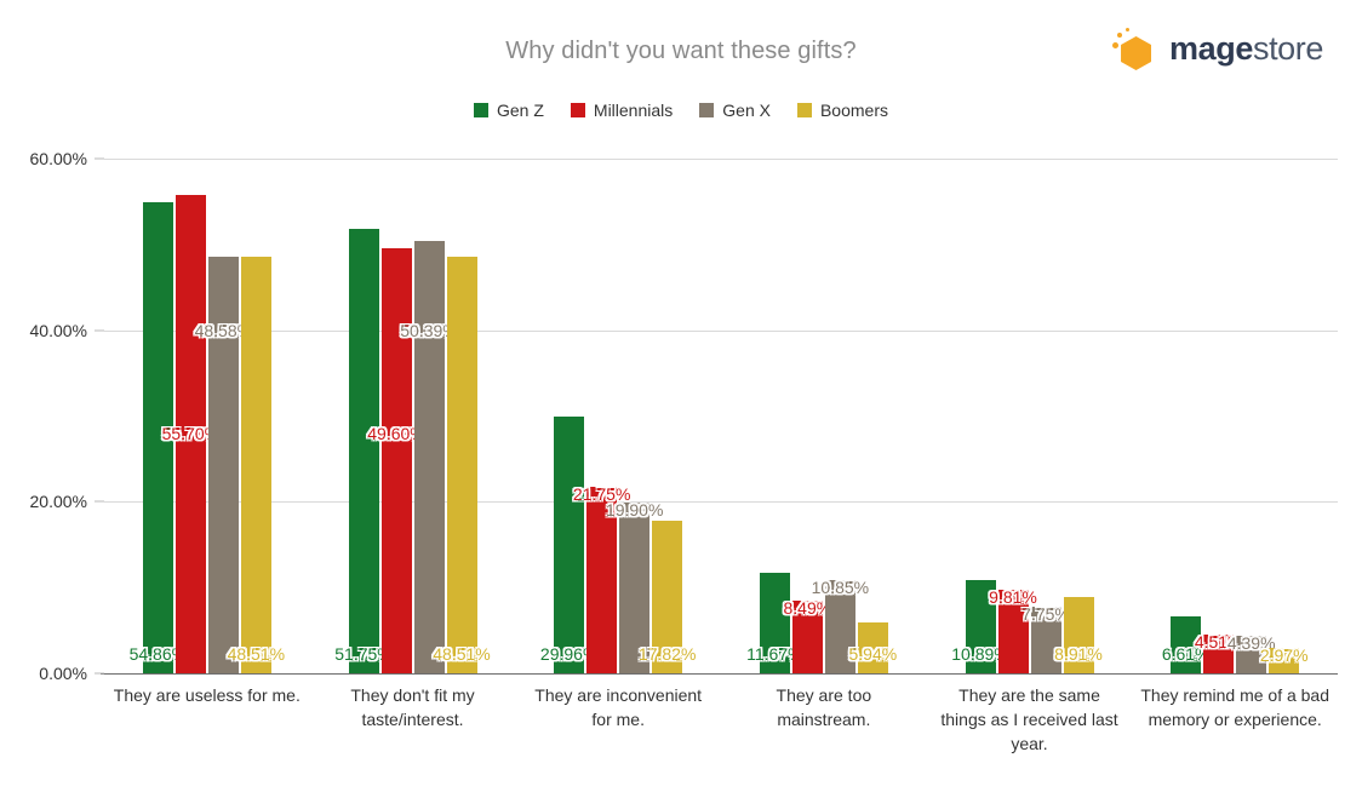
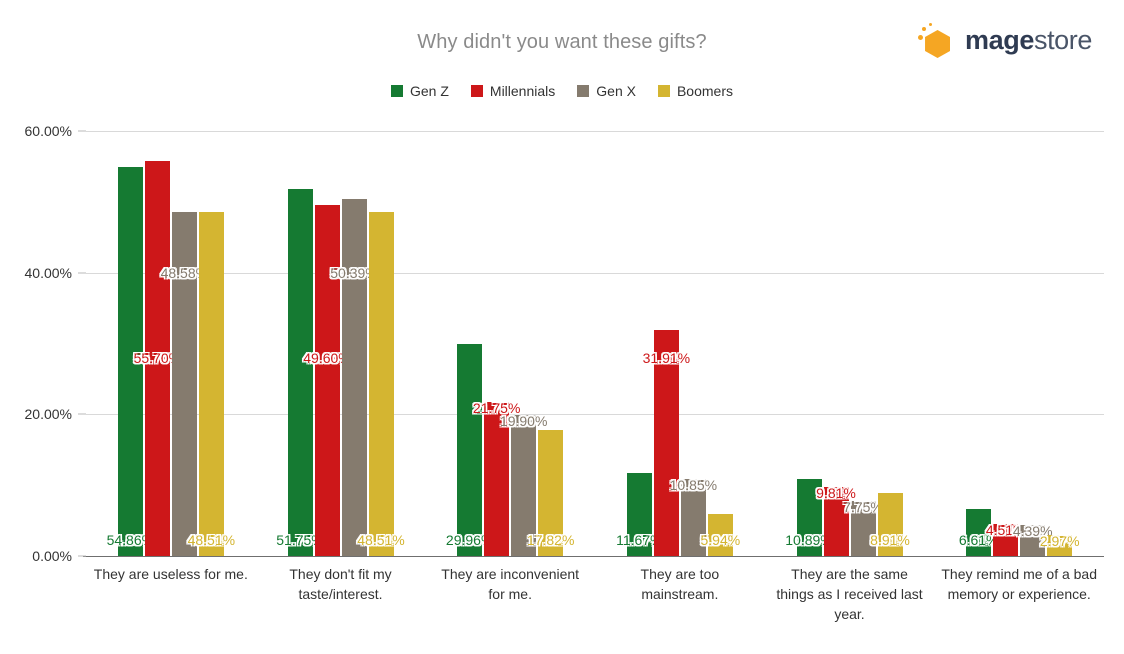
Millennials/They are too mainstream.: 8.49% -> 31.91%
